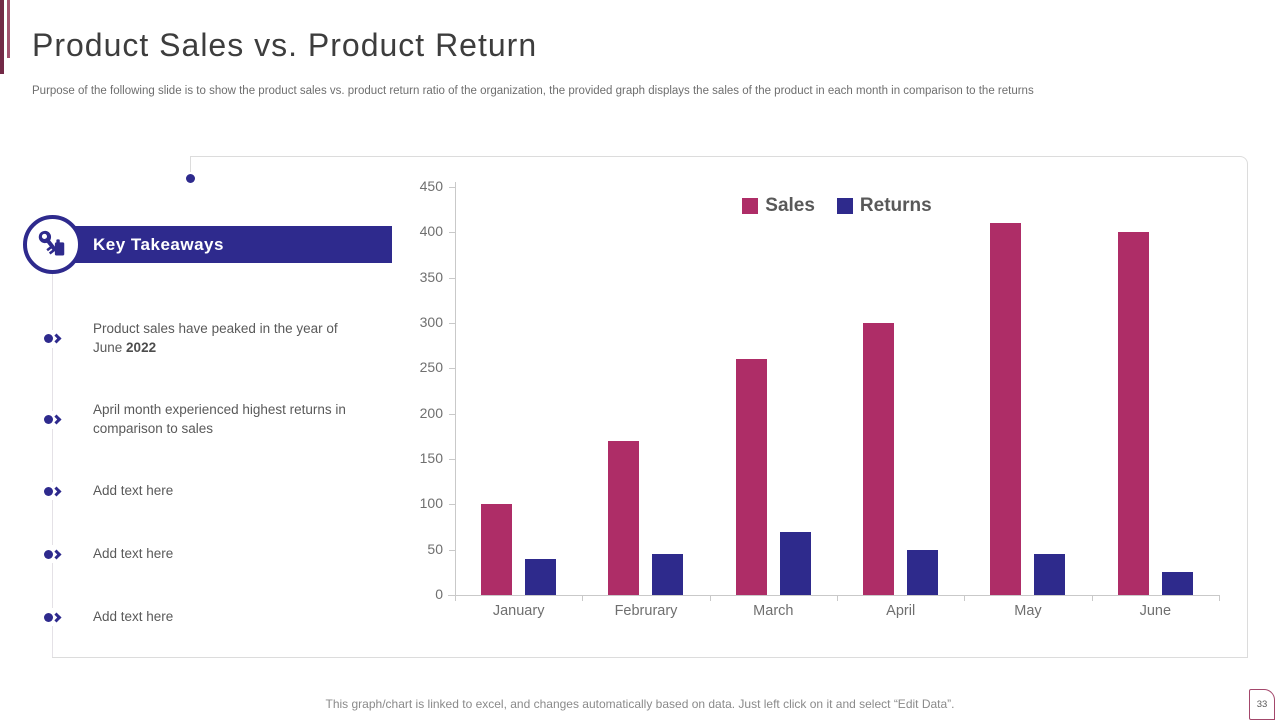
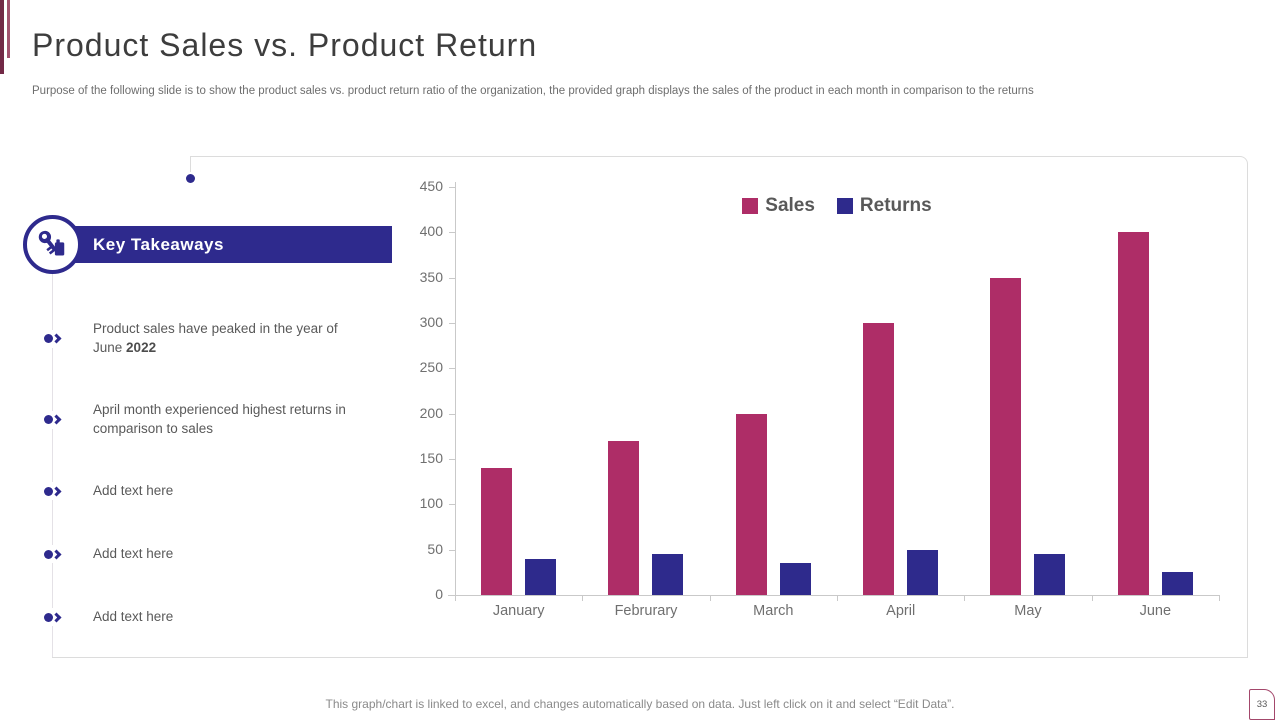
Sales/January: 100 -> 140
Sales/March: 260 -> 200
Returns/March: 70 -> 40
Sales/May: 410 -> 350
